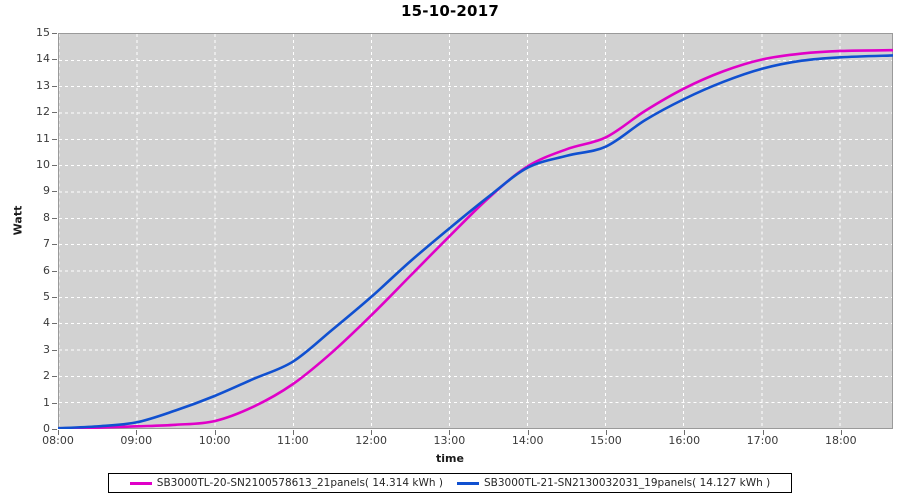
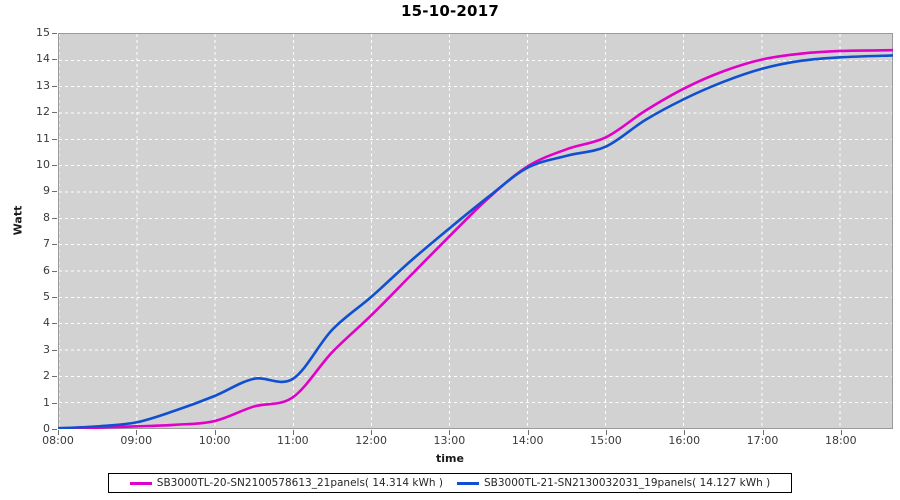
SB3000TL-20-SN2100578613_21panels( 14.314 kWh )/11:00: 1.7 -> 1.2
SB3000TL-21-SN2130032031_19panels( 14.127 kWh )/11:00: 2.5 -> 1.9
